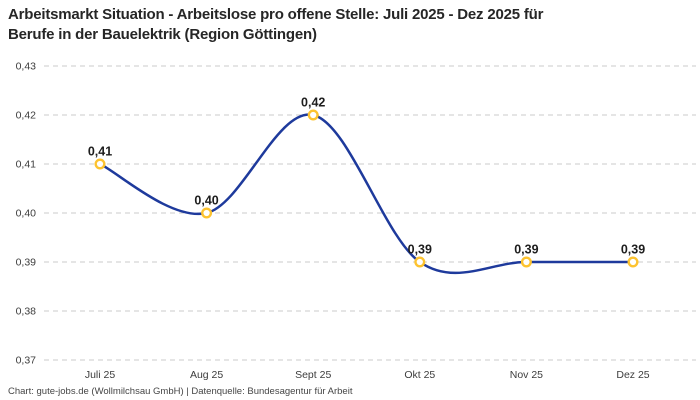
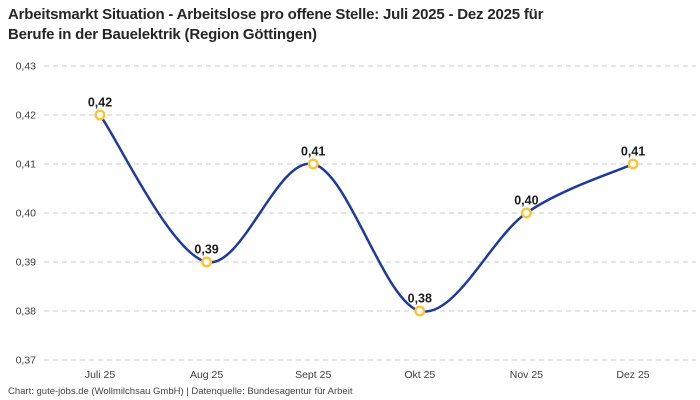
Juli 25: 0,41 -> 0,42
Aug 25: 0,40 -> 0,39
Sept 25: 0,42 -> 0,41
Okt 25: 0,39 -> 0,38
Nov 25: 0,39 -> 0,40
Dez 25: 0,39 -> 0,41
